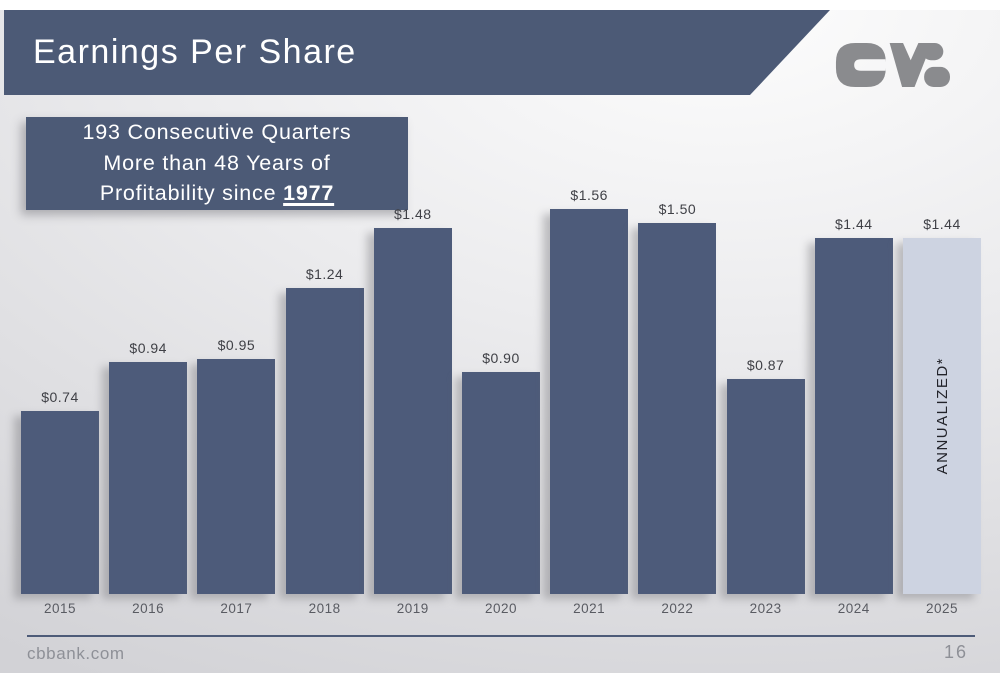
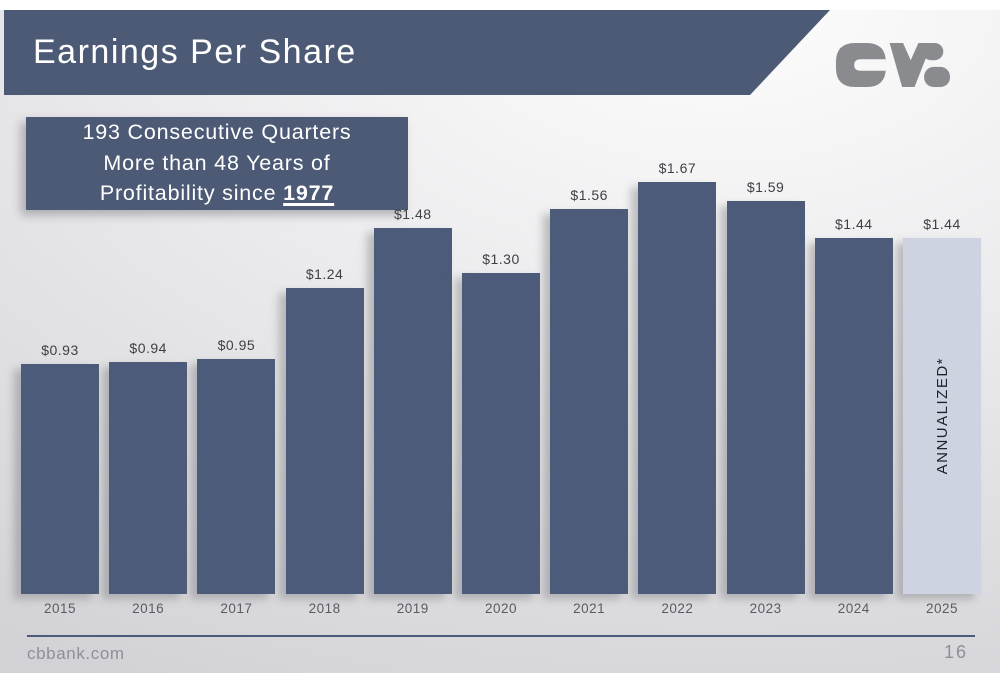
2015: $0.74 -> $0.93
2020: $0.90 -> $1.30
2022: $1.50 -> $1.67
2023: $0.87 -> $1.59
